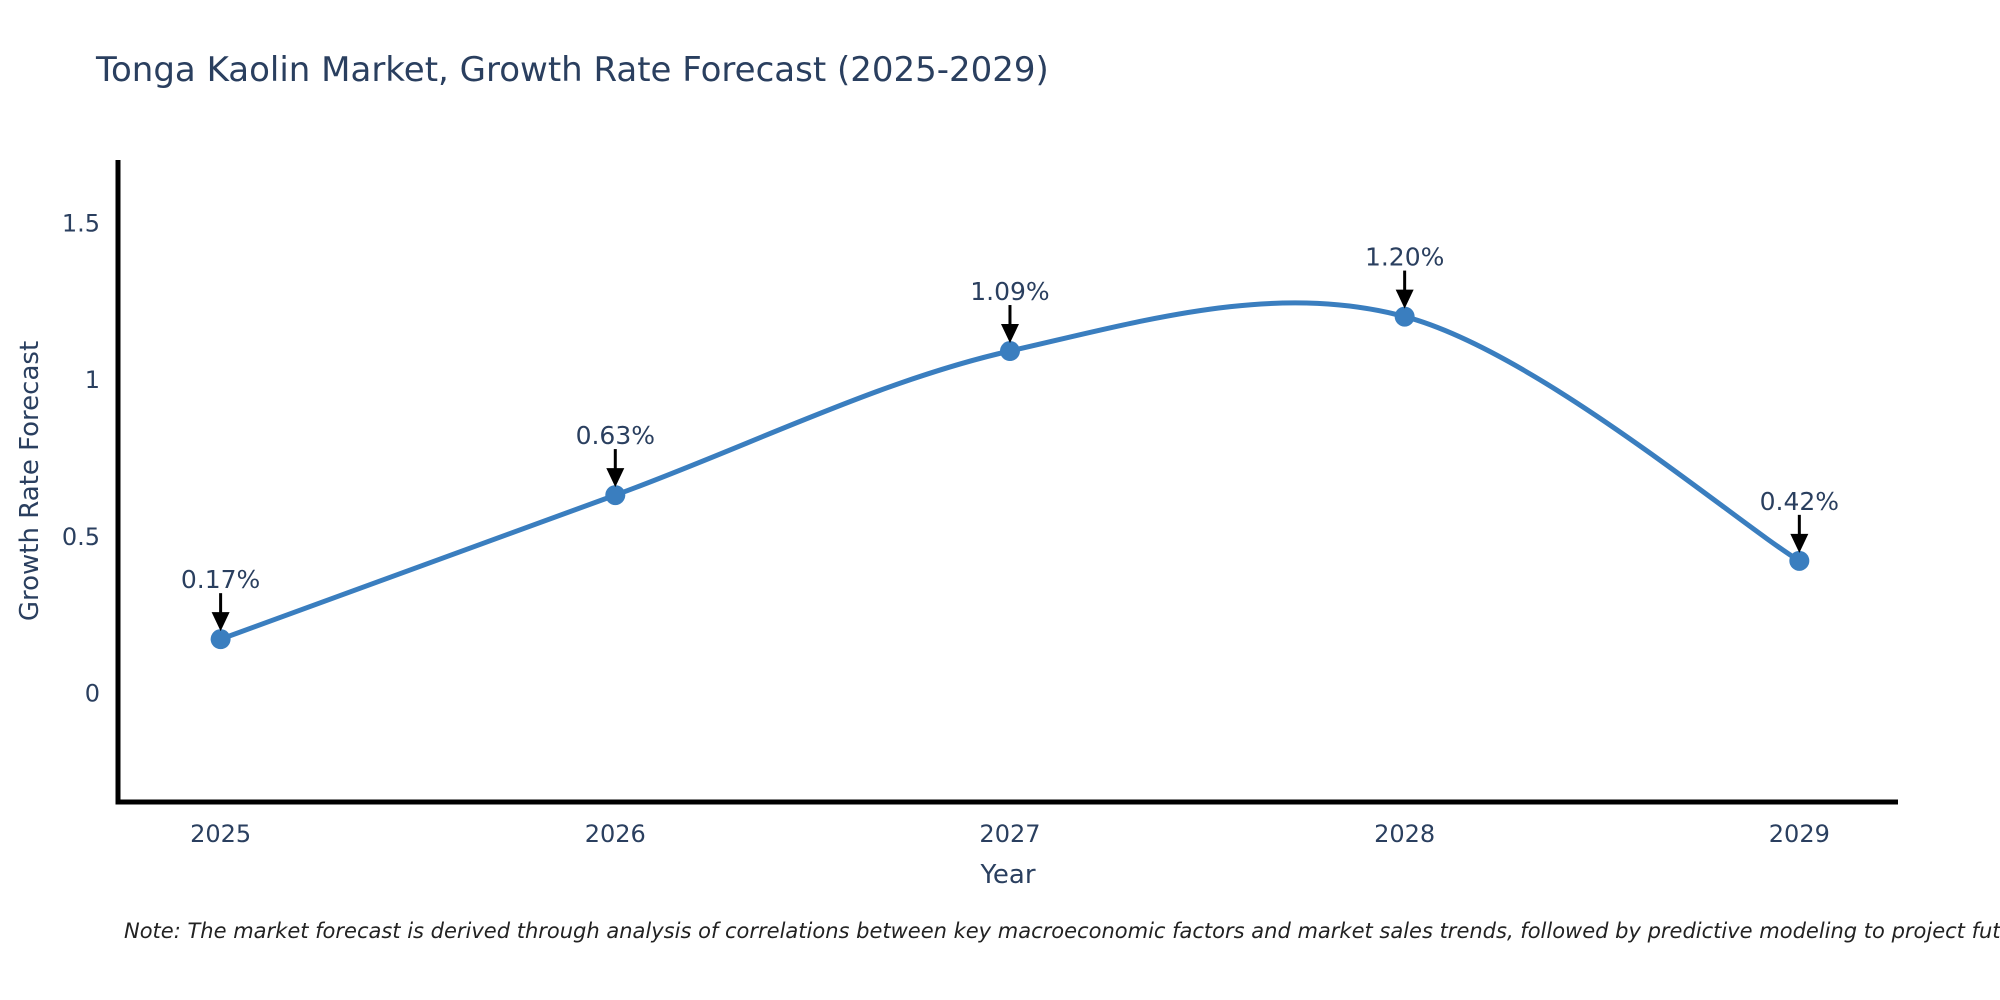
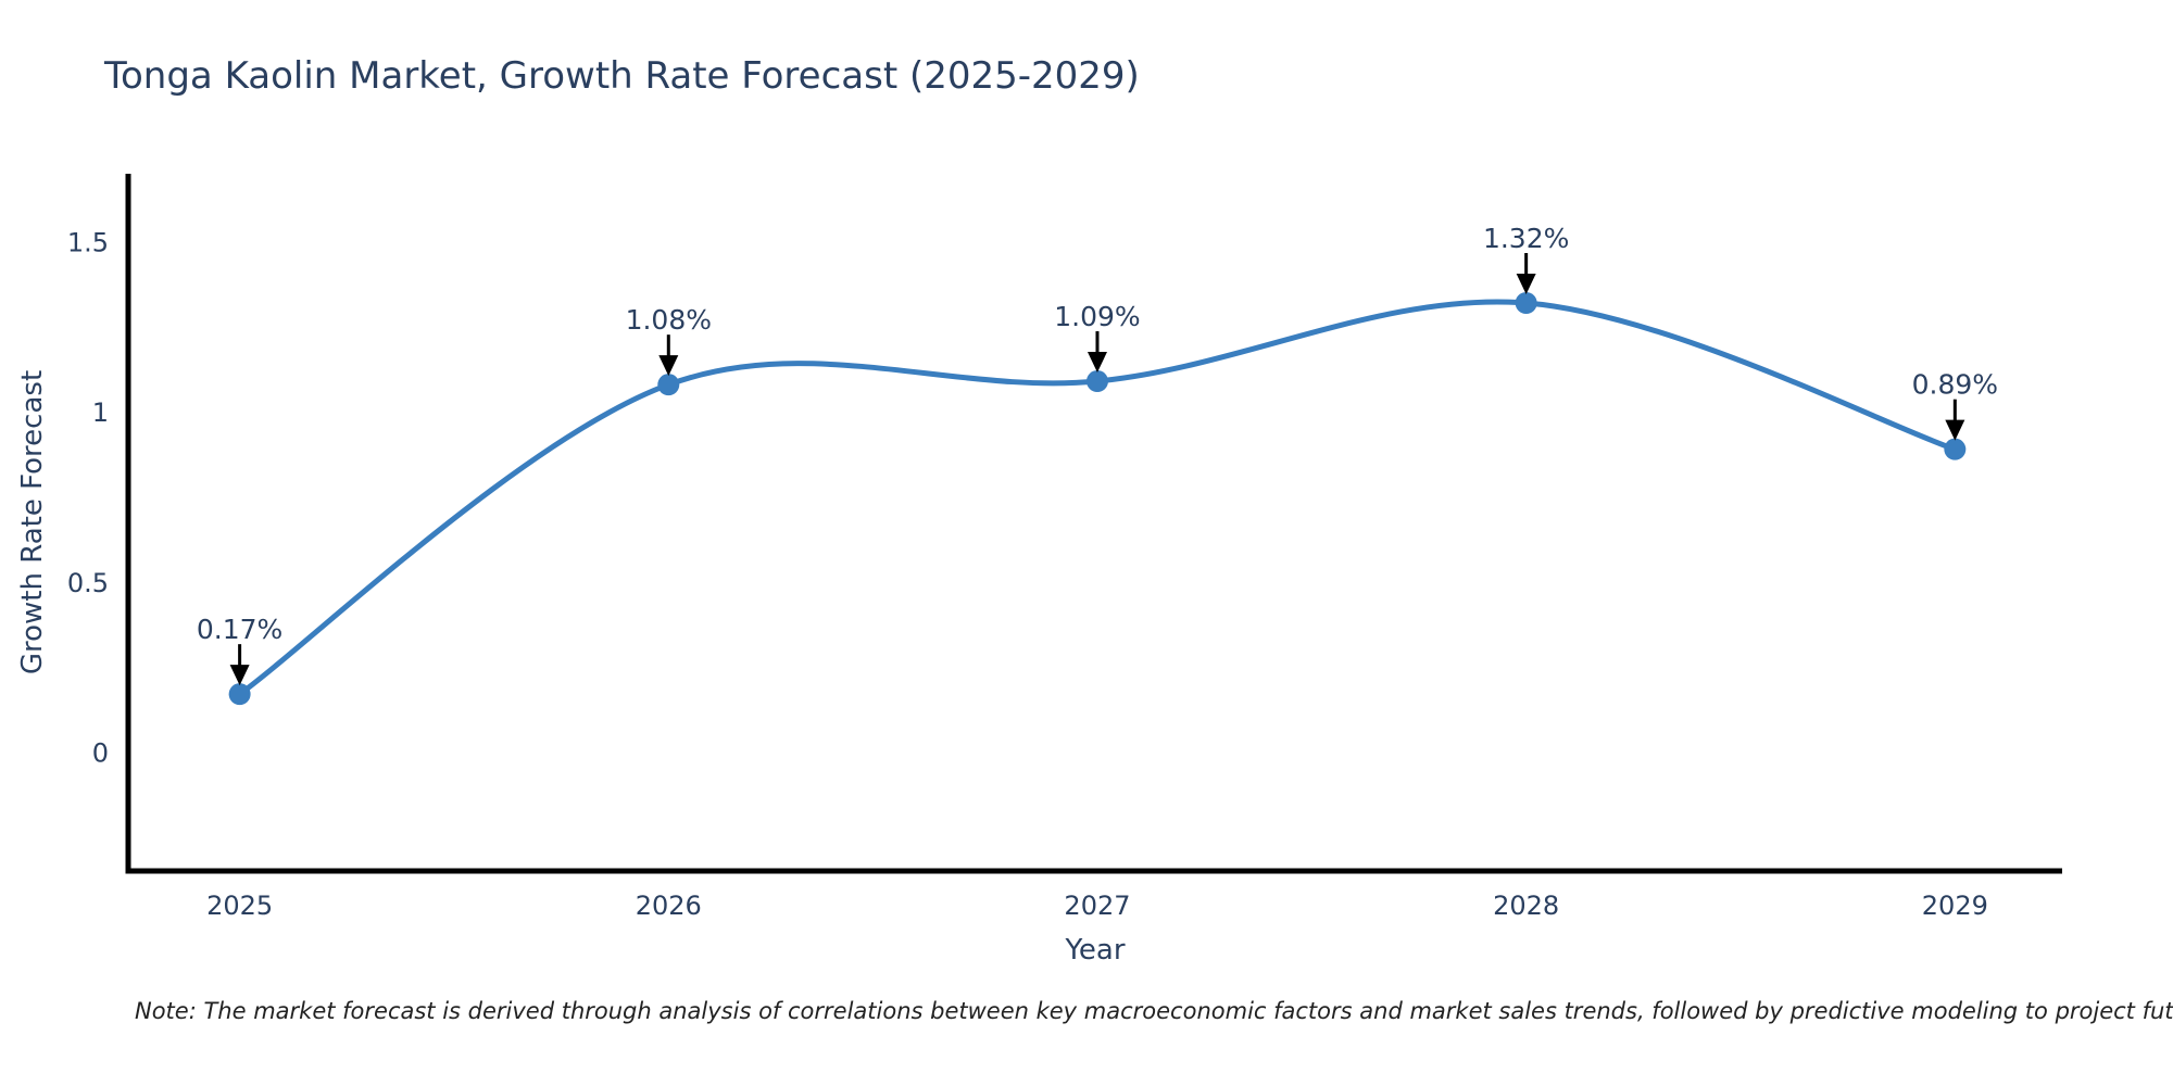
2026: 0.63% -> 1.08%
2028: 1.20% -> 1.32%
2029: 0.42% -> 0.89%
